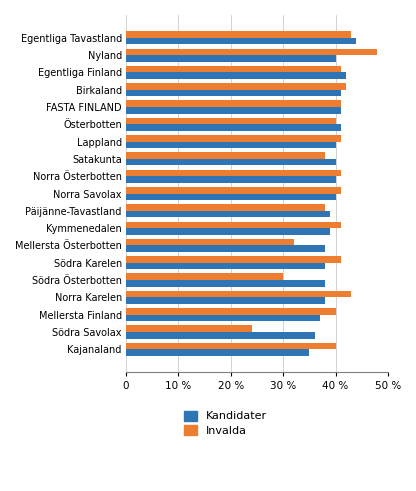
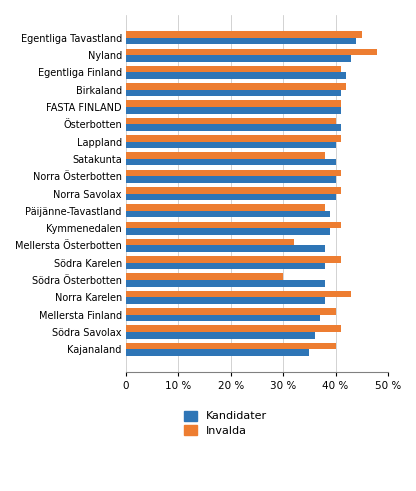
Invalda/Egentliga Tavastland: 43 % -> 45 %
Kandidater/Nyland: 40 % -> 43 %
Invalda/Södra Savolax: 24 % -> 41 %
